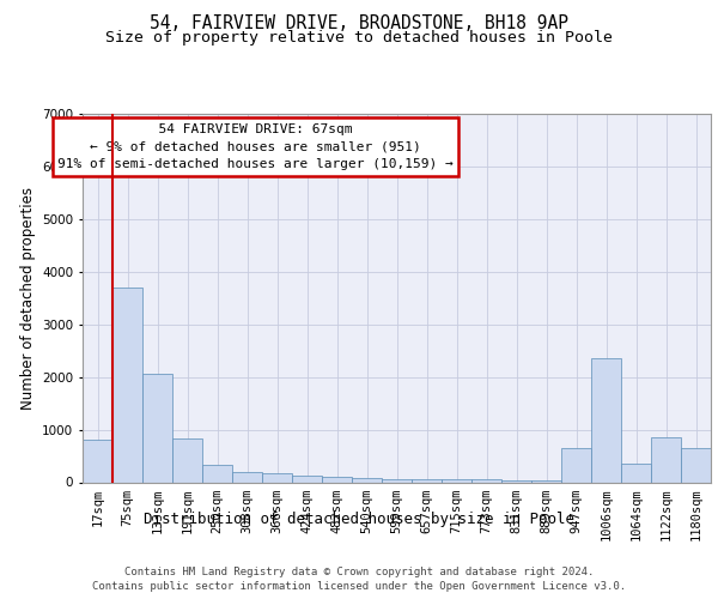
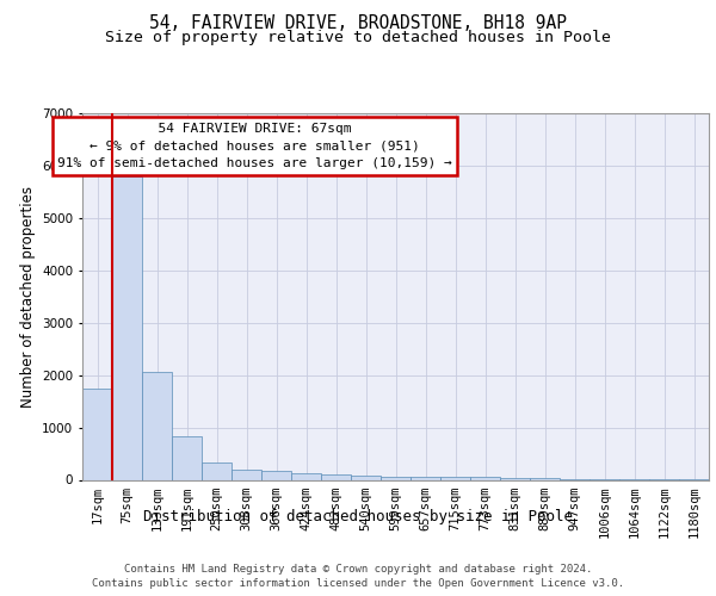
17sqm: 800 -> 1750
75sqm: 3700 -> 5800
947sqm: 650 -> 20
1006sqm: 2350 -> 20
1064sqm: 350 -> 10
1122sqm: 850 -> 10
1180sqm: 650 -> 0
